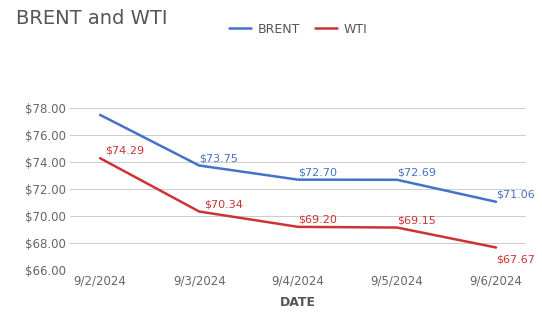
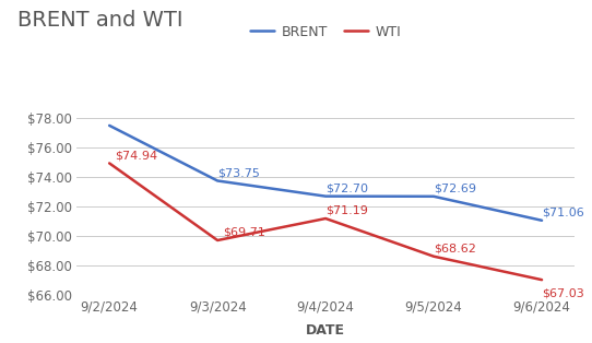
WTI/9/2/2024: $74.29 -> $74.94
WTI/9/3/2024: $70.34 -> $69.71
WTI/9/4/2024: $69.20 -> $71.19
WTI/9/5/2024: $69.15 -> $68.62
WTI/9/6/2024: $67.67 -> $67.03
